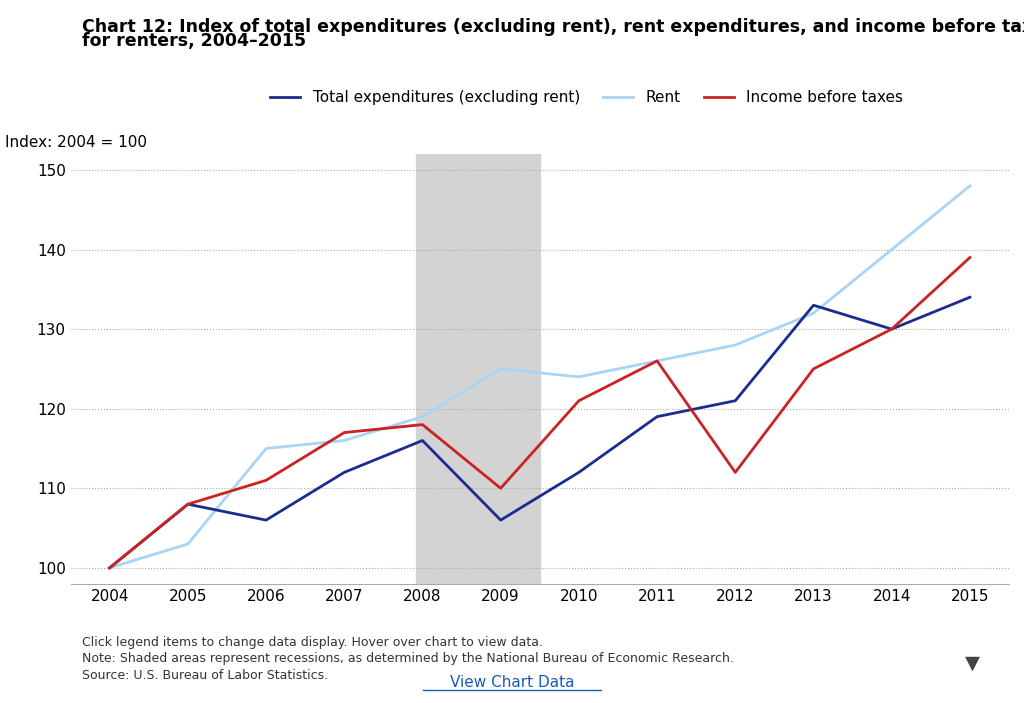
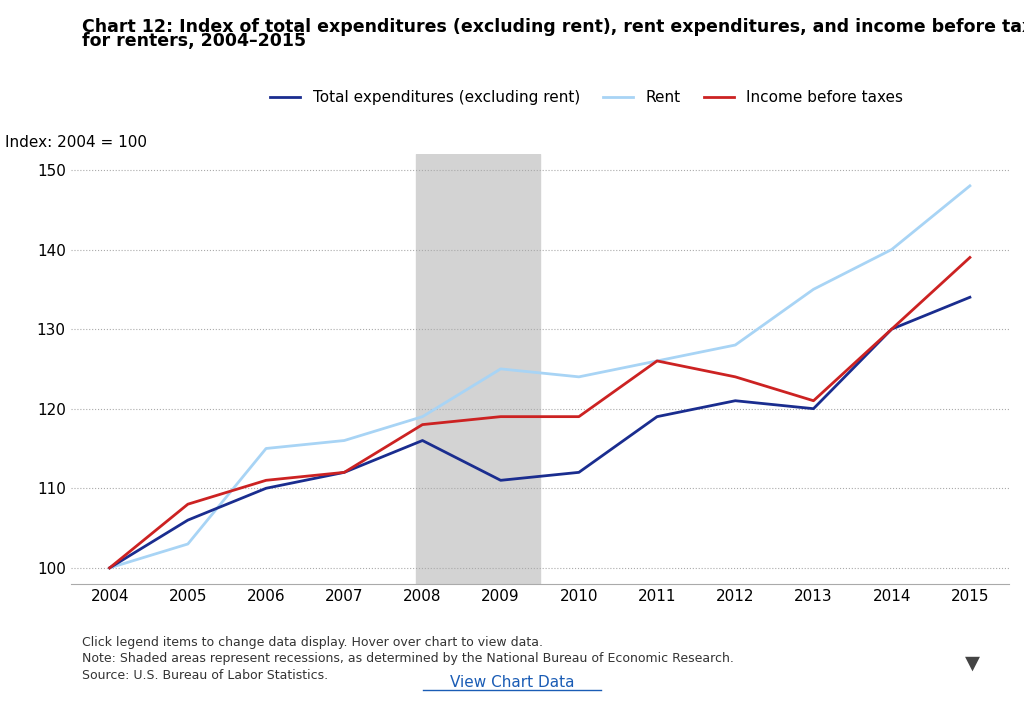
Total expenditures (excluding rent)/2005: 108 -> 106
Total expenditures (excluding rent)/2006: 106 -> 110
Income before taxes/2007: 117 -> 112
Total expenditures (excluding rent)/2009: 106 -> 111
Income before taxes/2009: 110 -> 119
Income before taxes/2010: 121 -> 119
Income before taxes/2012: 112 -> 124
Total expenditures (excluding rent)/2013: 133 -> 120
Rent/2013: 132 -> 135
Income before taxes/2013: 125 -> 121
